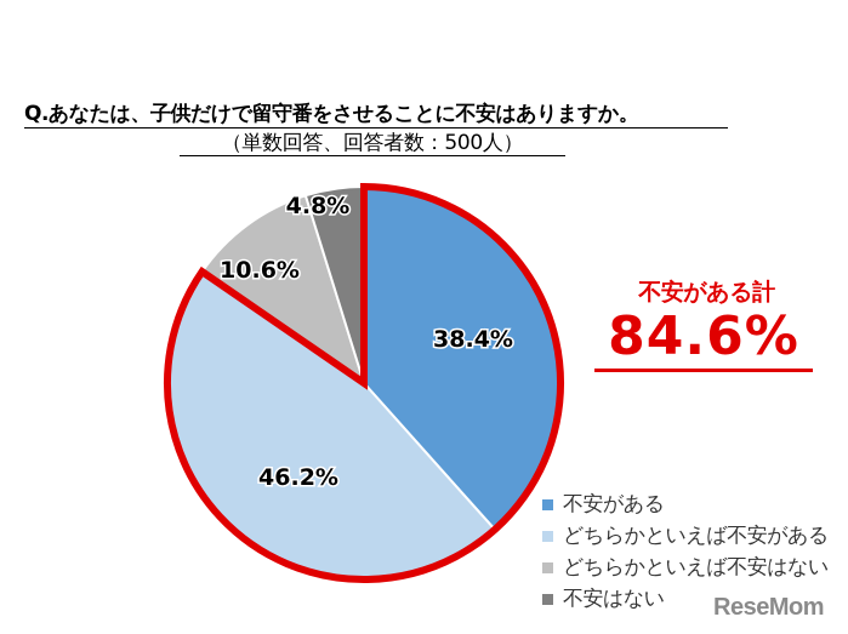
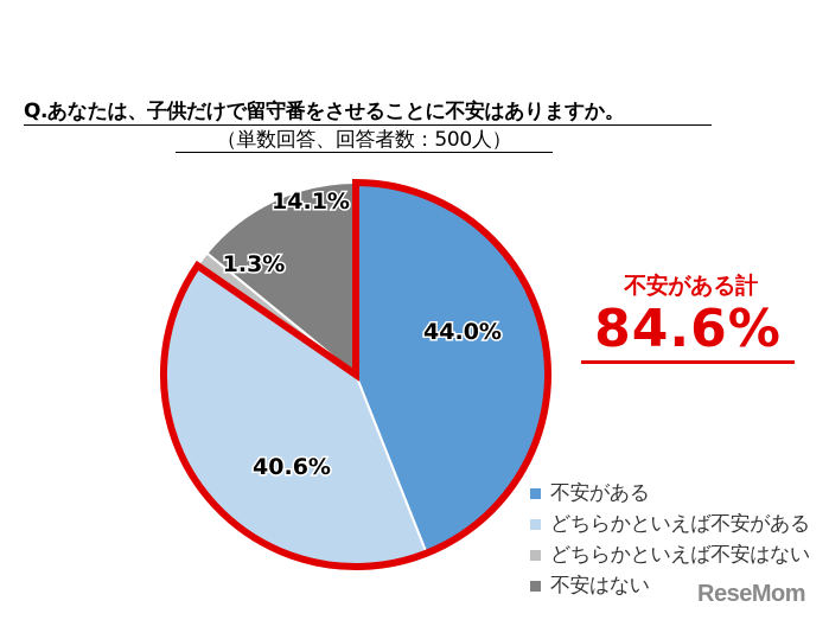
不安がある: 38.4% -> 44.0%
どちらかといえば不安がある: 46.2% -> 40.6%
どちらかといえば不安はない: 10.6% -> 1.3%
不安はない: 4.8% -> 14.1%
